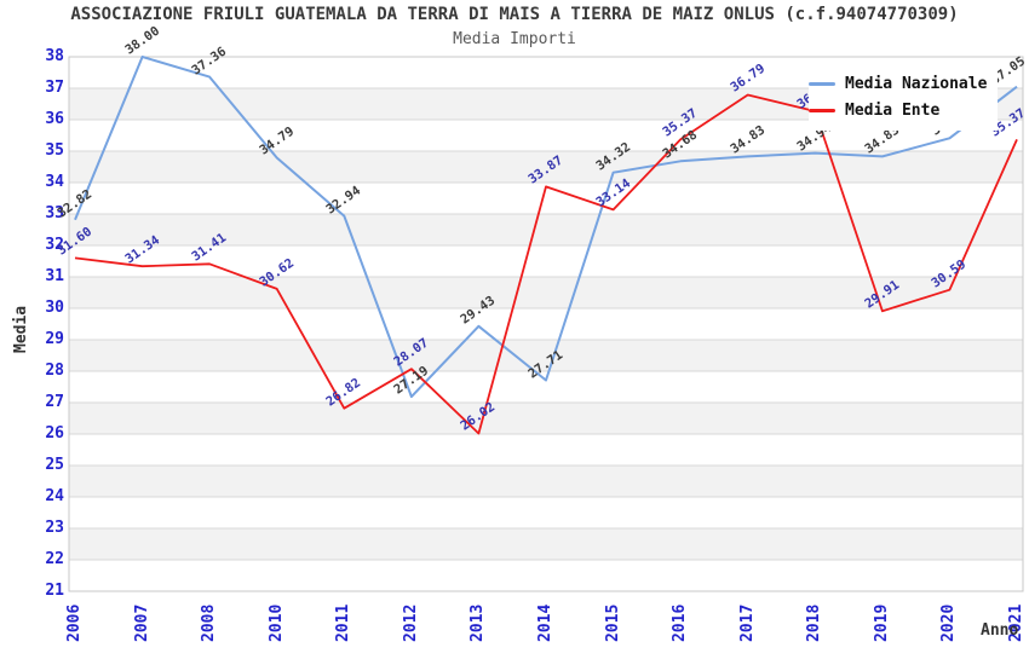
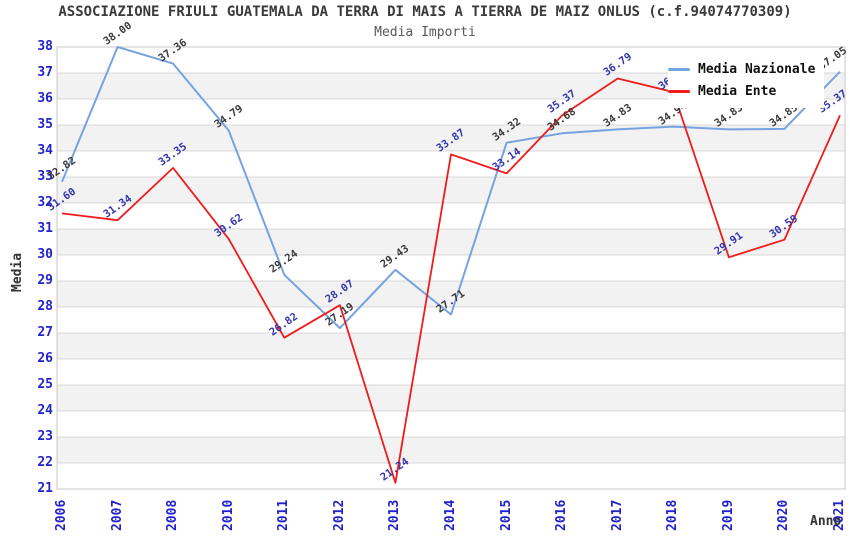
Media Ente/2008: 31.41 -> 33.35
Media Nazionale/2011: 32.94 -> 29.24
Media Ente/2013: 26.02 -> 21.24
Media Nazionale/2020: 35.41 -> 34.85
